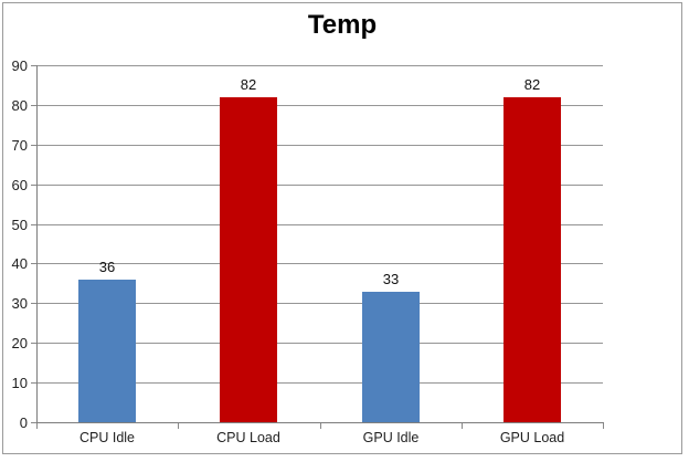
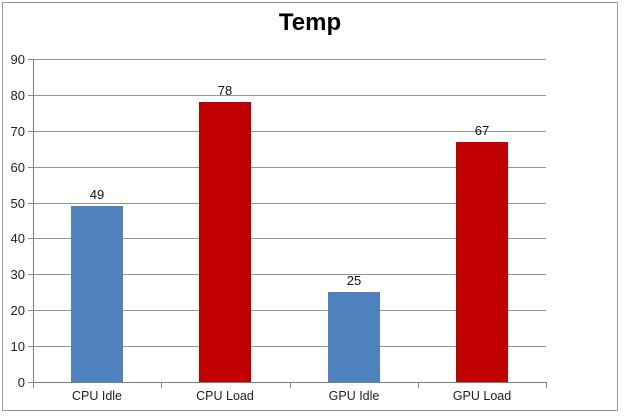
CPU Idle: 36 -> 49
CPU Load: 82 -> 78
GPU Idle: 33 -> 25
GPU Load: 82 -> 67
